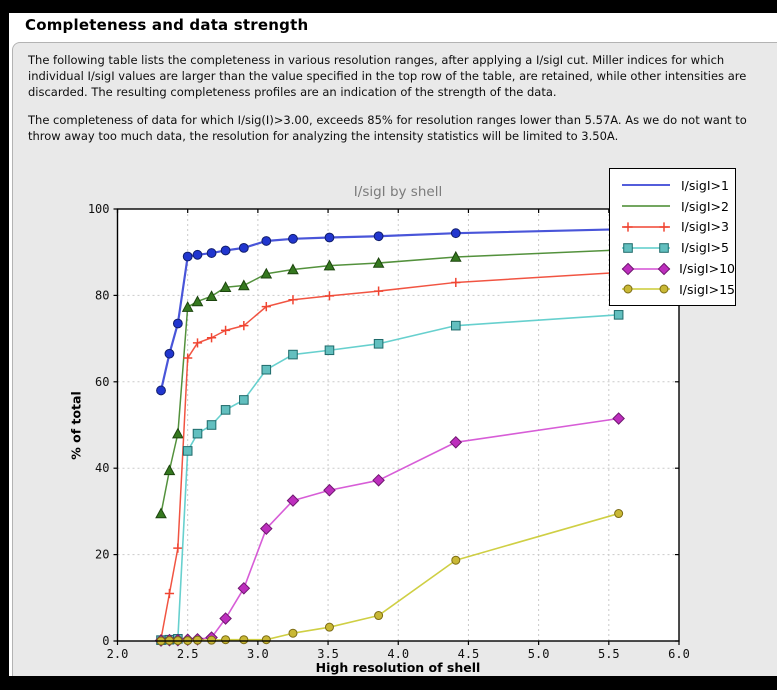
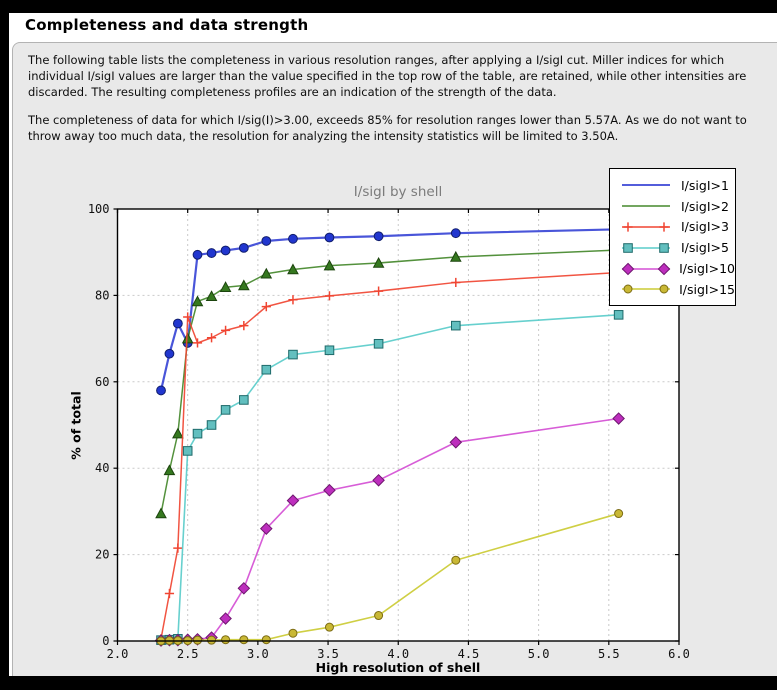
I/sigI>1/2.5: 89 -> 69
I/sigI>2/2.5: 77 -> 70
I/sigI>3/2.5: 66 -> 75
